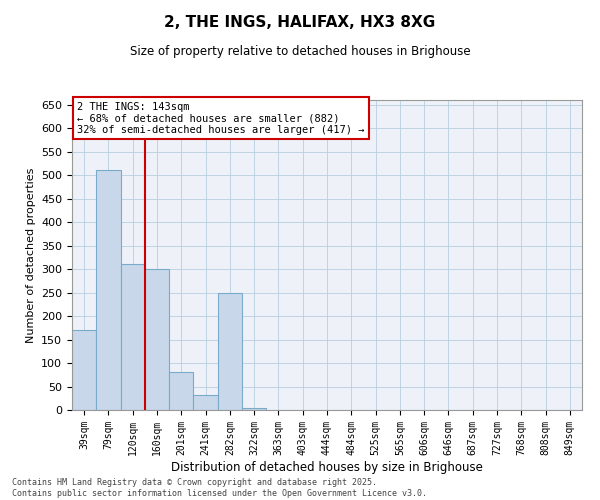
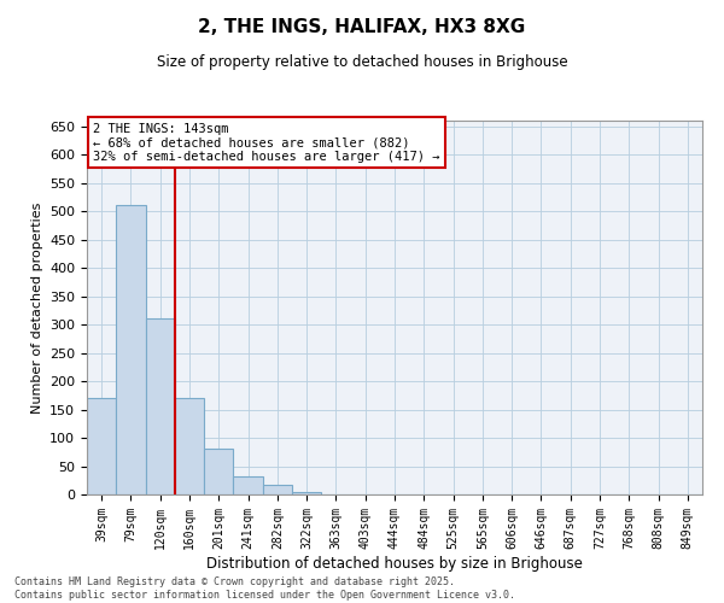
160sqm: 300 -> 170
282sqm: 250 -> 18
